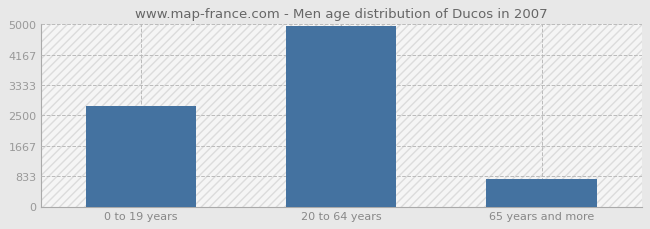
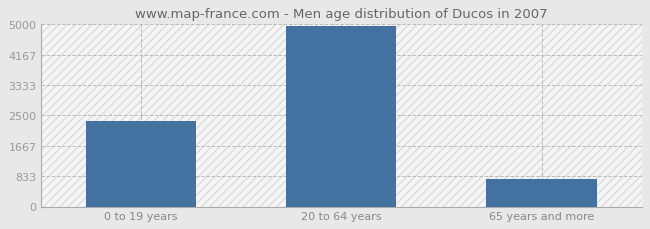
0 to 19 years: 2750 -> 2350
